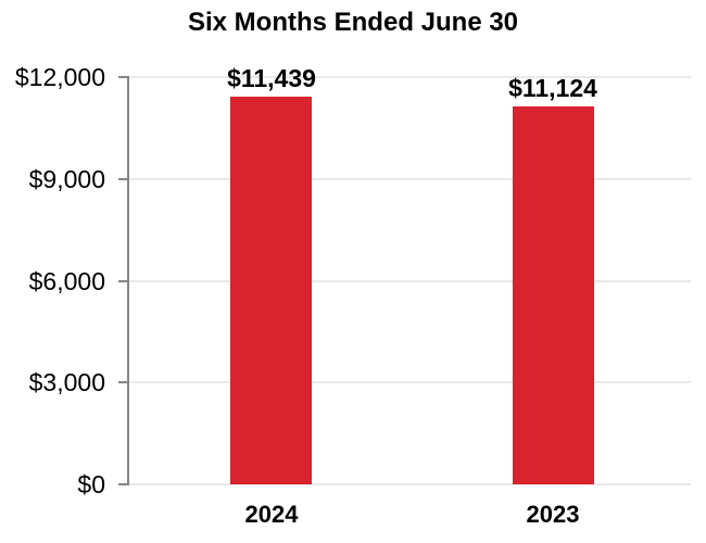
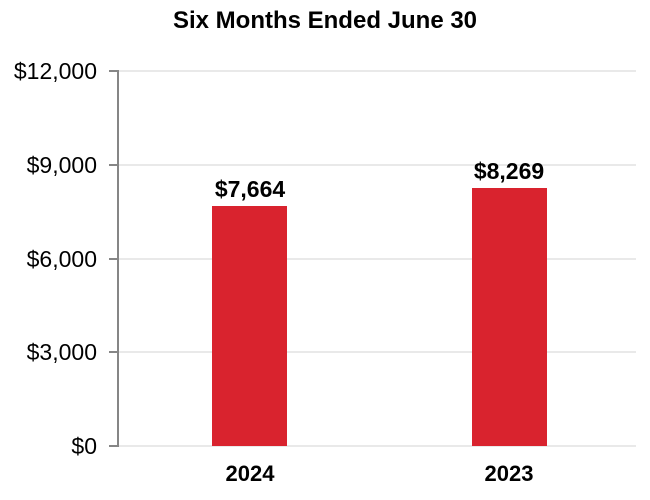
2024: $11,439 -> $7,664
2023: $11,124 -> $8,269
